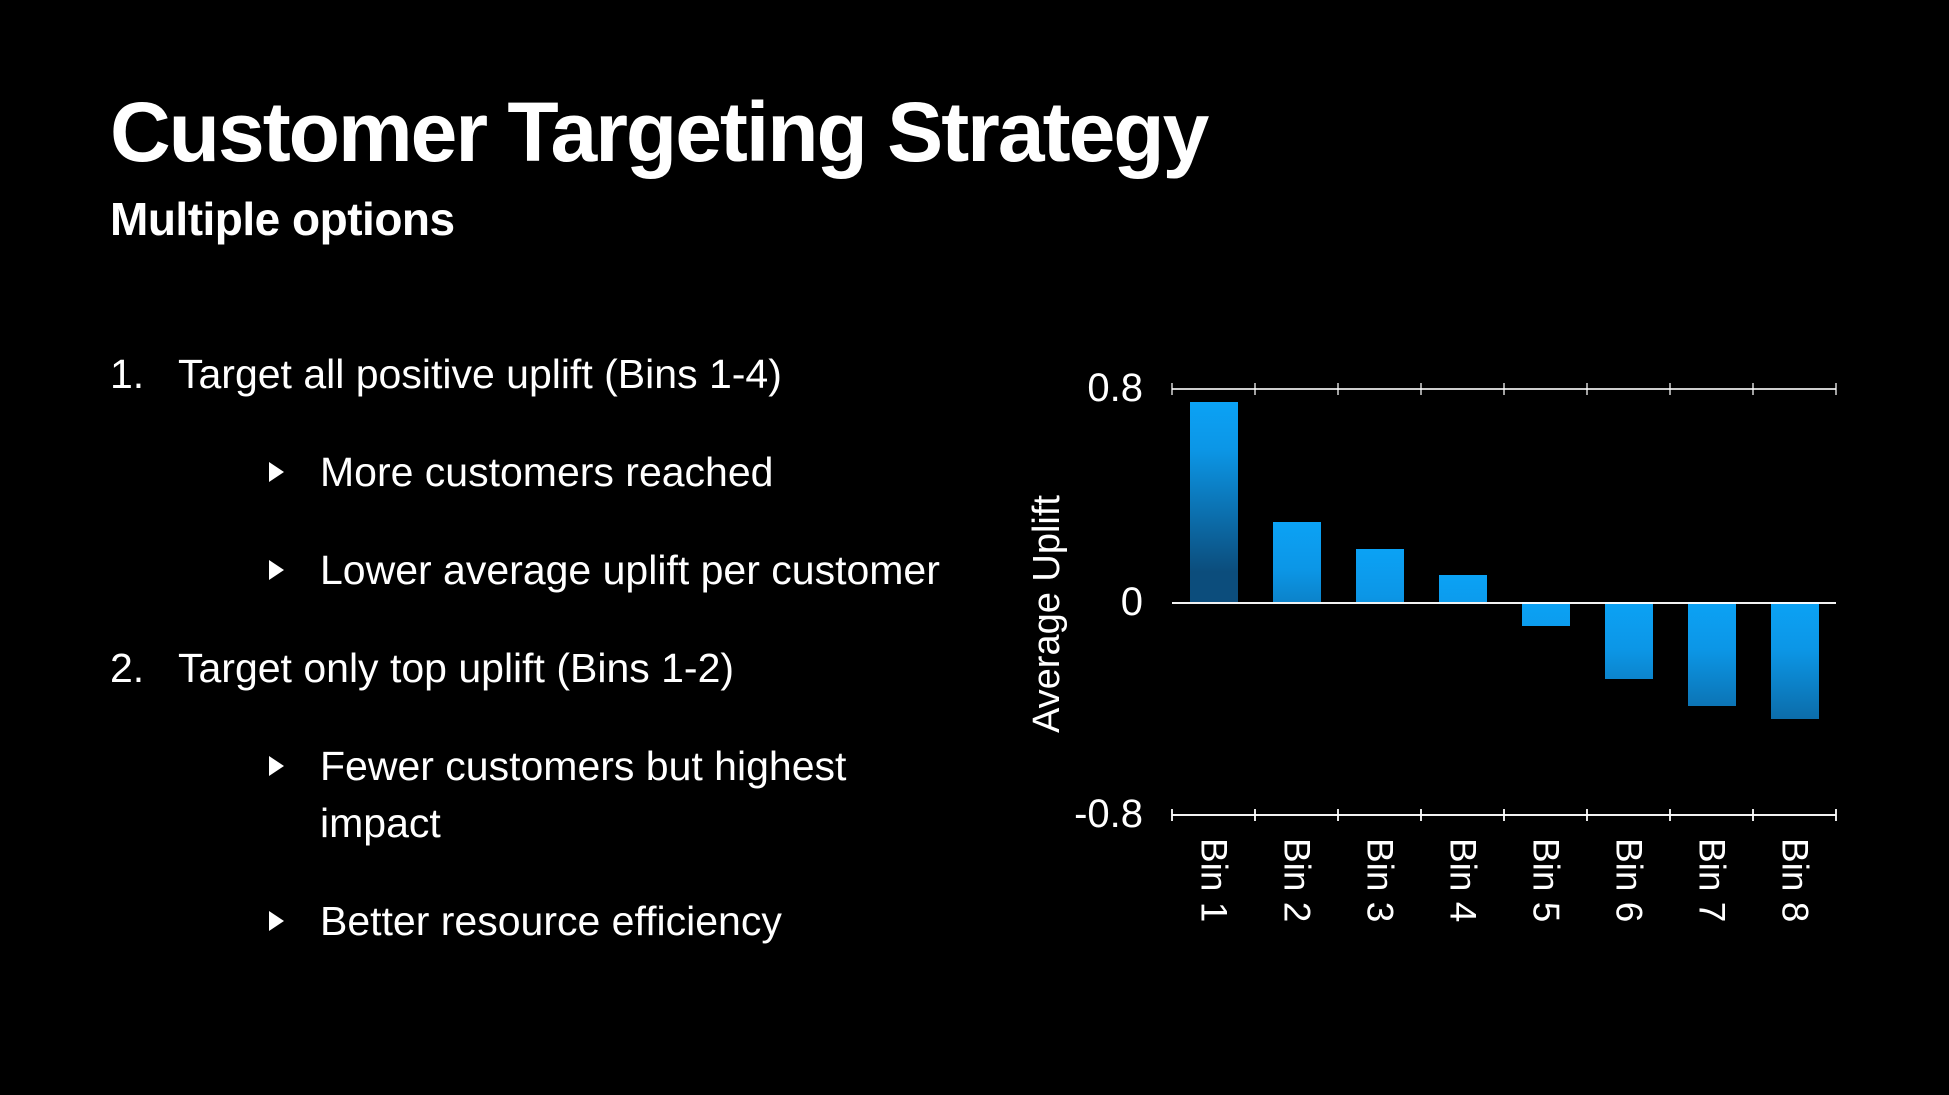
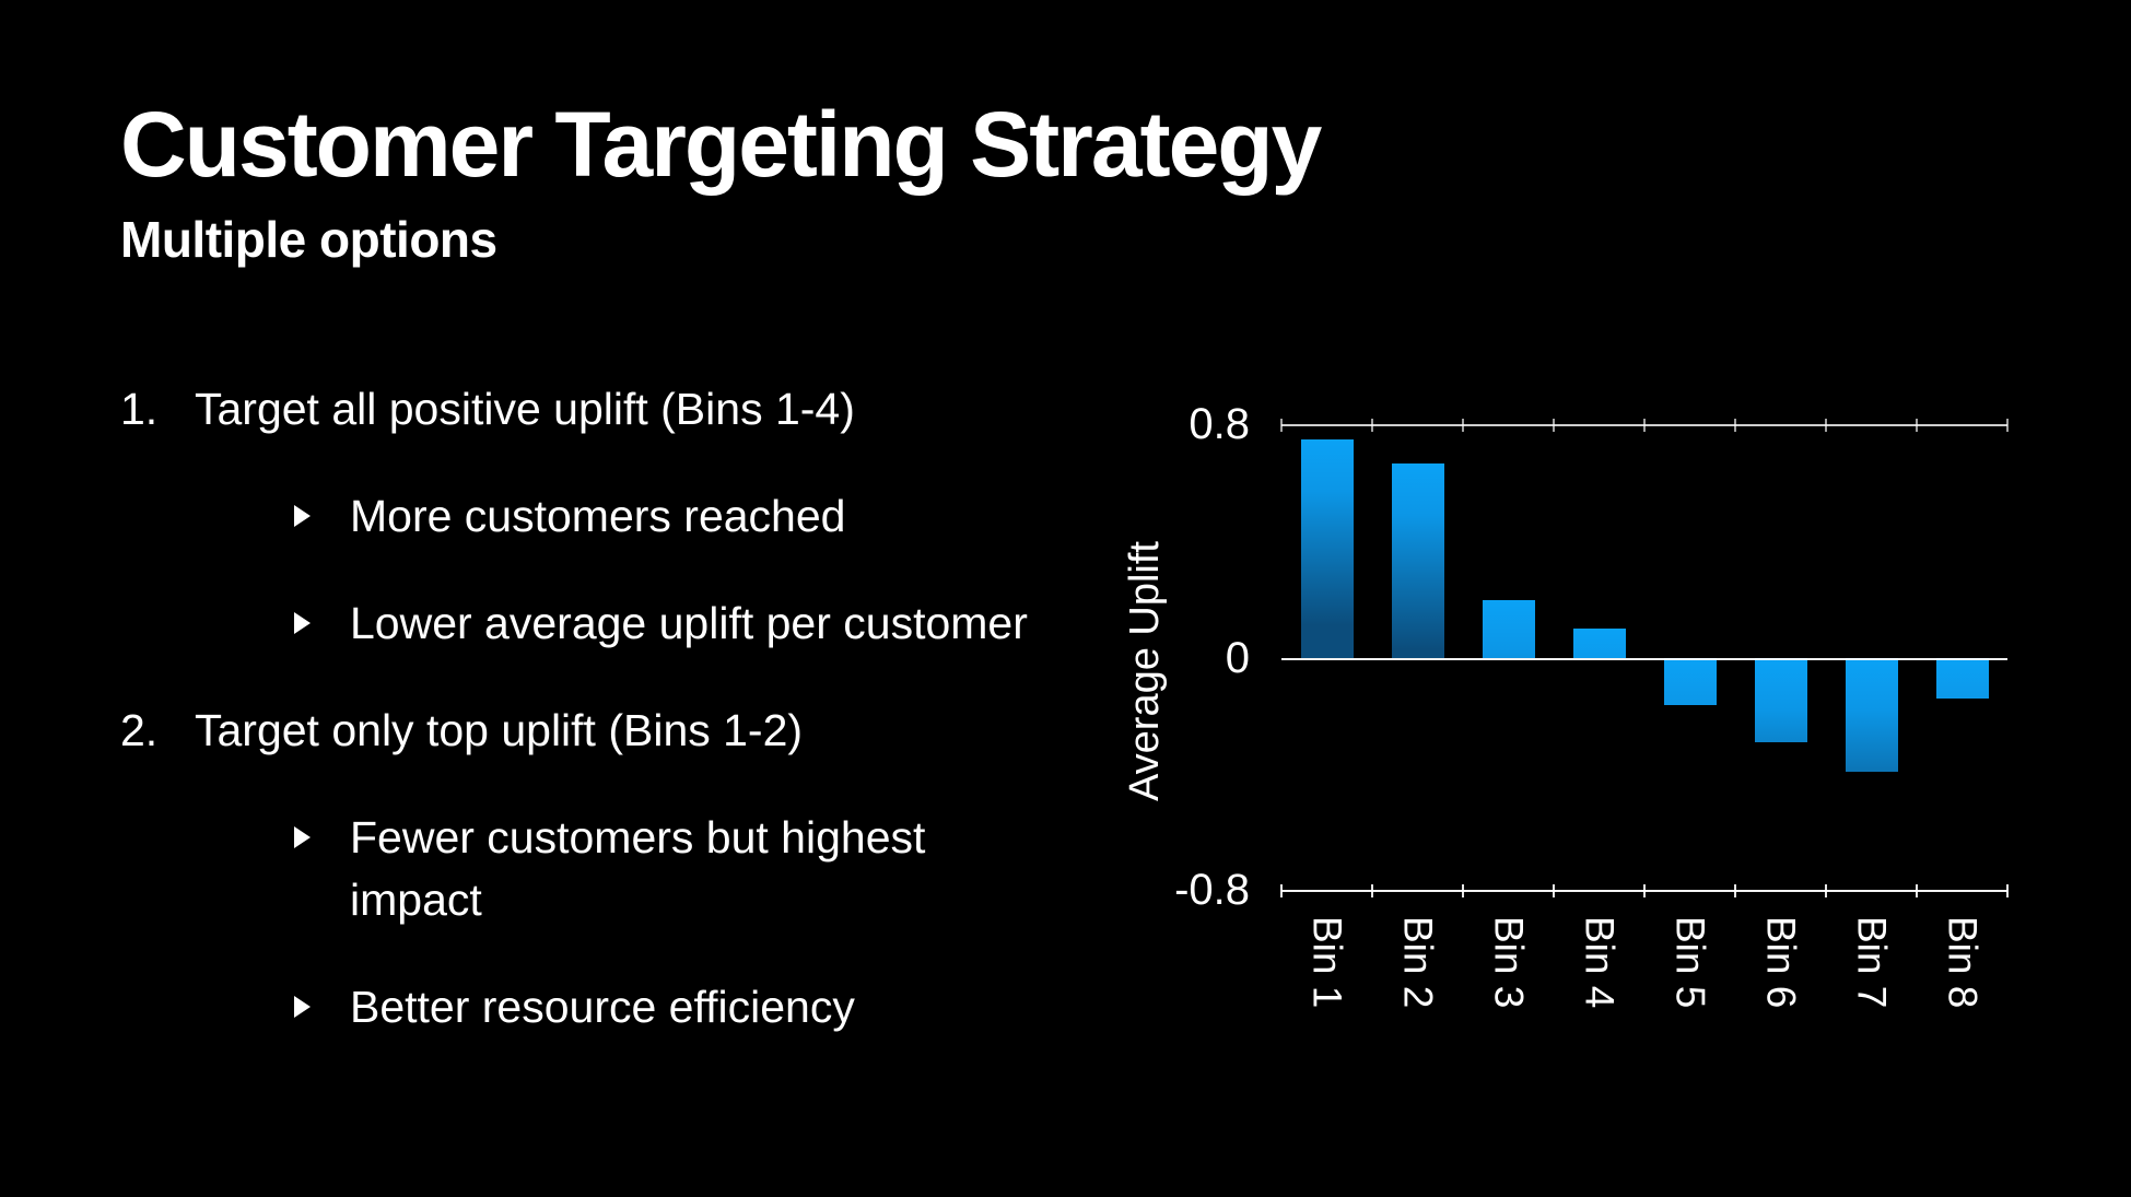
Bin 2: 0.30 -> 0.67
Bin 5: -0.09 -> -0.16
Bin 8: -0.44 -> -0.14
